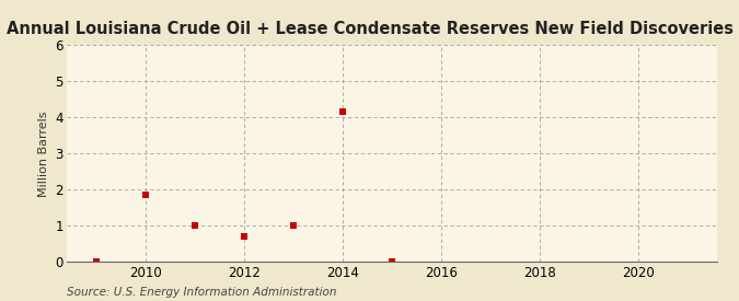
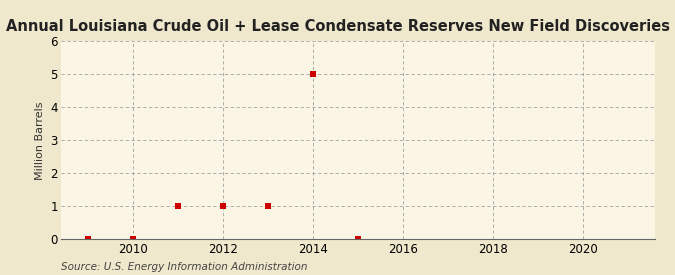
2010: 1.85 -> 0.02
2012: 0.70 -> 1.00
2014: 4.15 -> 5.00
